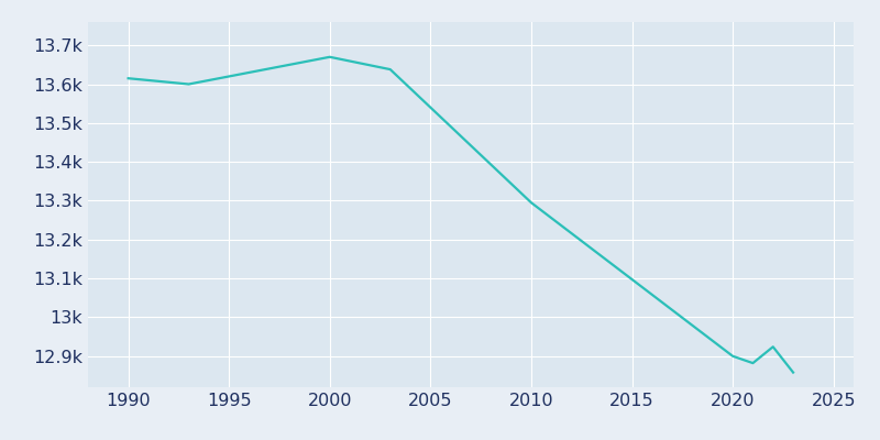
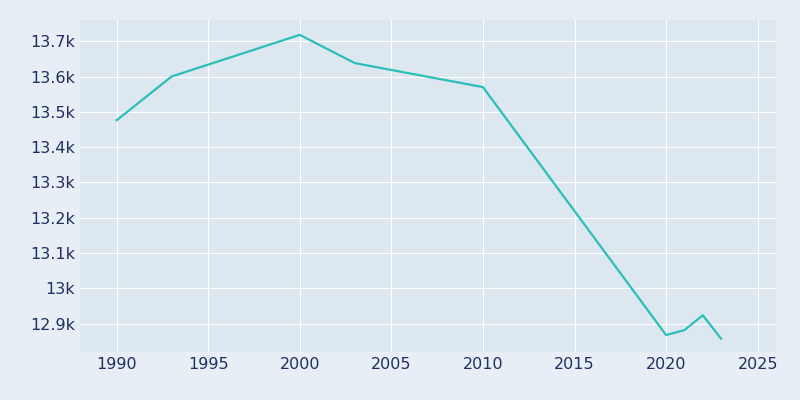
1990: 13.615k -> 13.476k
2000: 13.670k -> 13.718k
2010: 13.295k -> 13.570k
2020: 12.900k -> 12.868k
